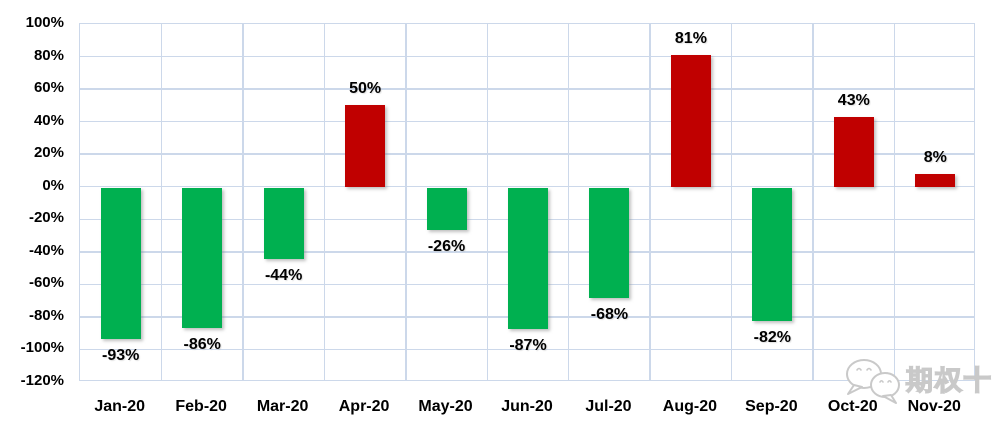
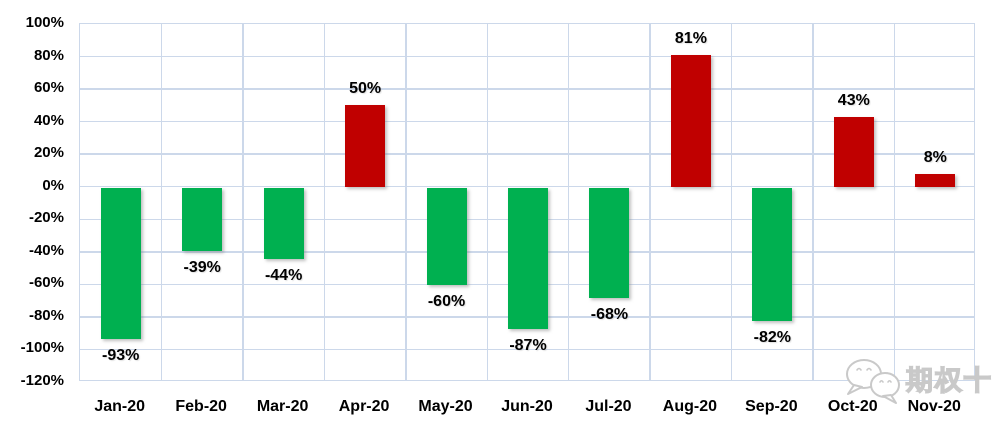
Feb-20: -86% -> -39%
May-20: -26% -> -60%
